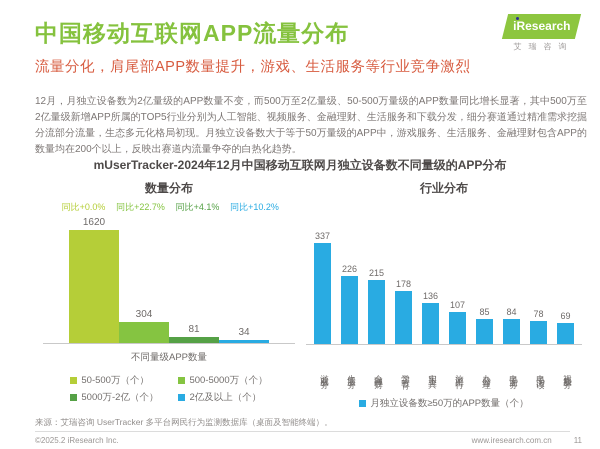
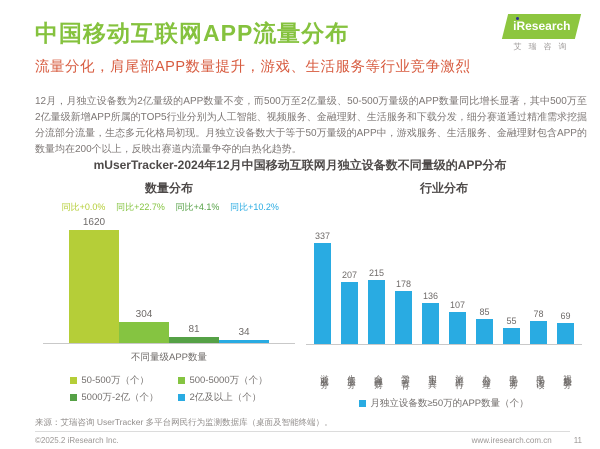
行业分布/生活服务: 226 -> 207
行业分布/电子商务: 84 -> 55
